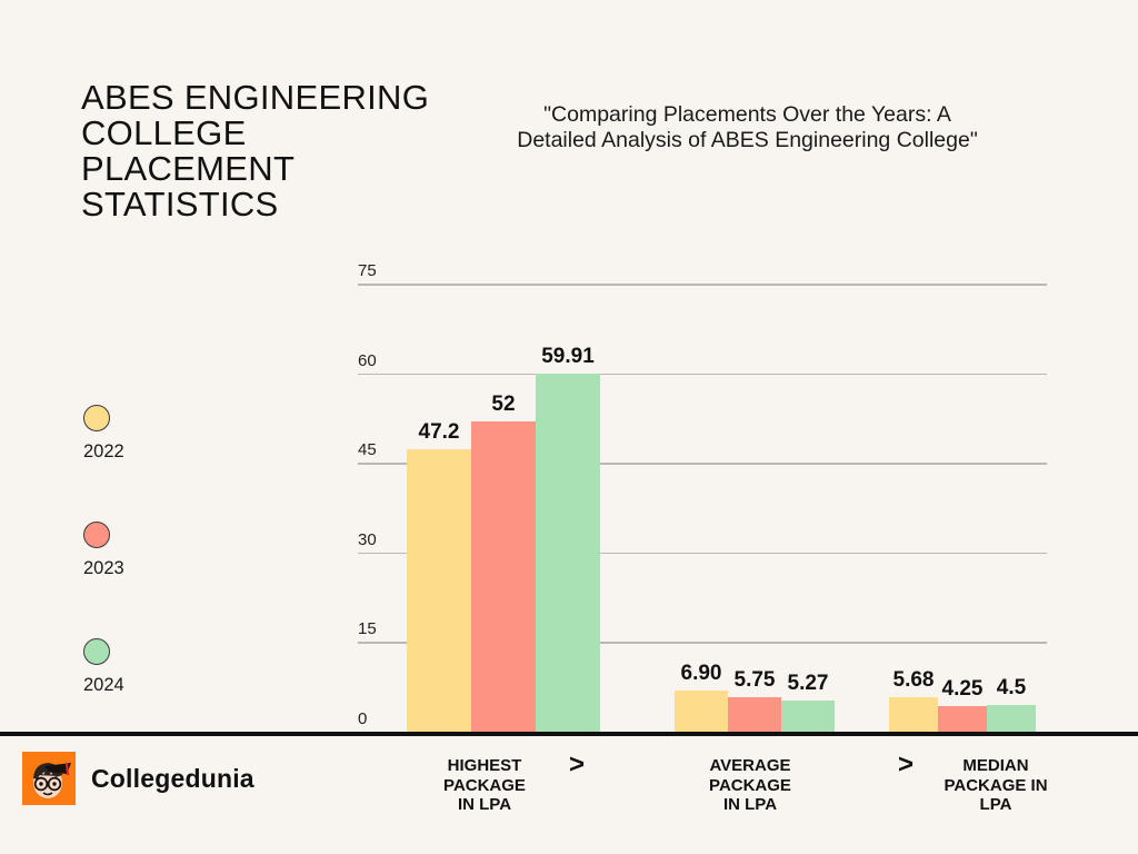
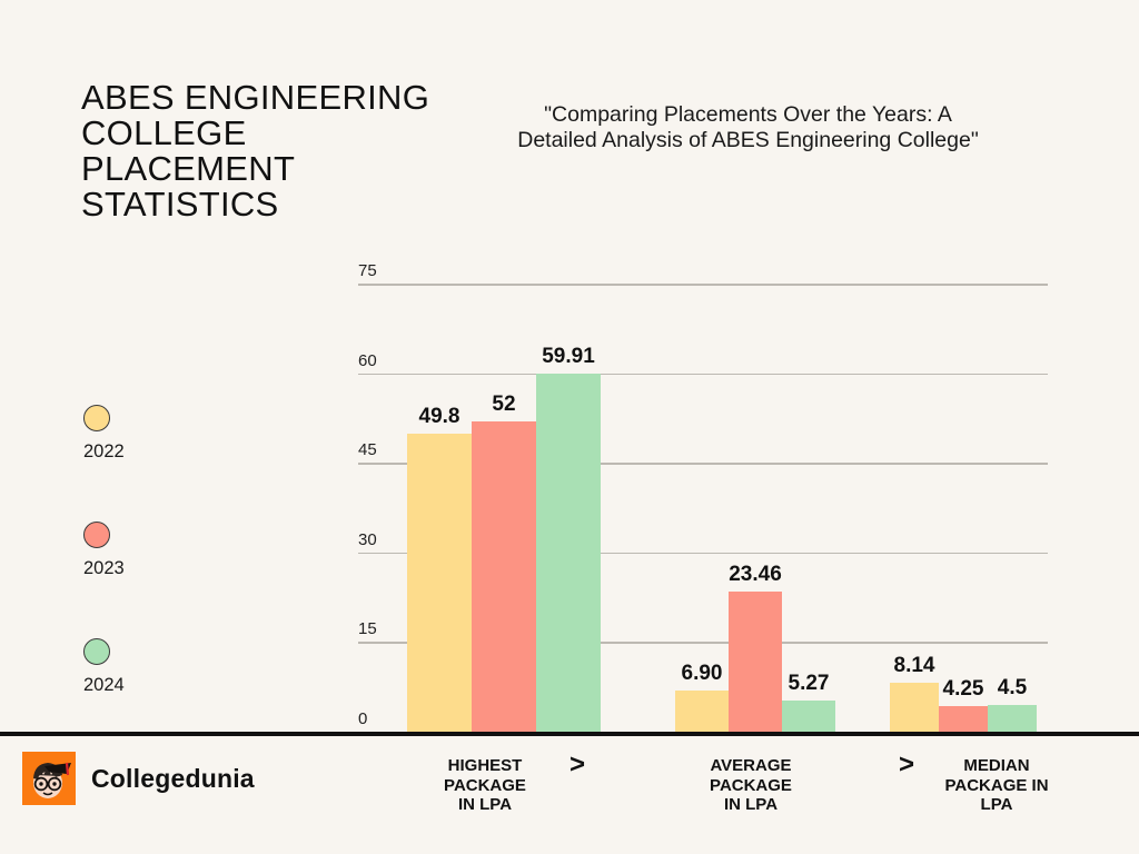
2022/HIGHEST PACKAGE IN LPA: 47.2 -> 49.8
2023/AVERAGE PACKAGE IN LPA: 5.75 -> 23.46
2022/MEDIAN PACKAGE IN LPA: 5.68 -> 8.14
